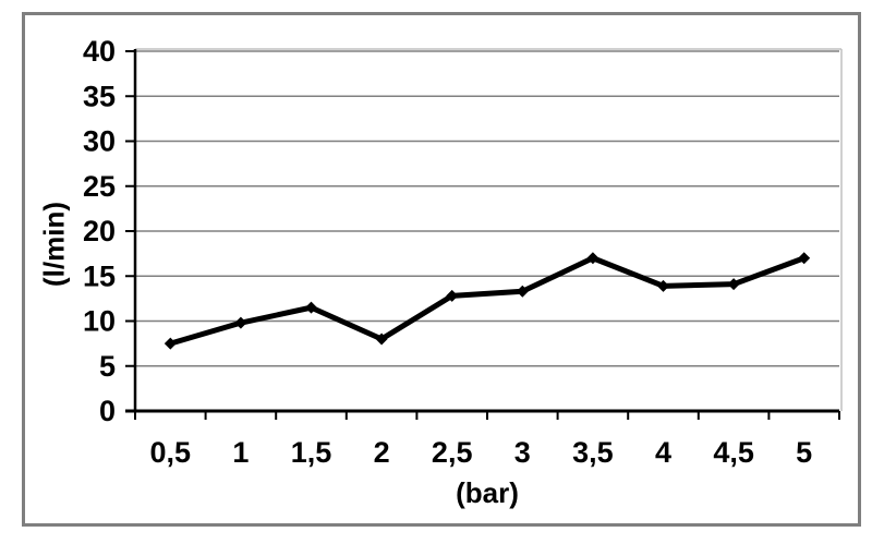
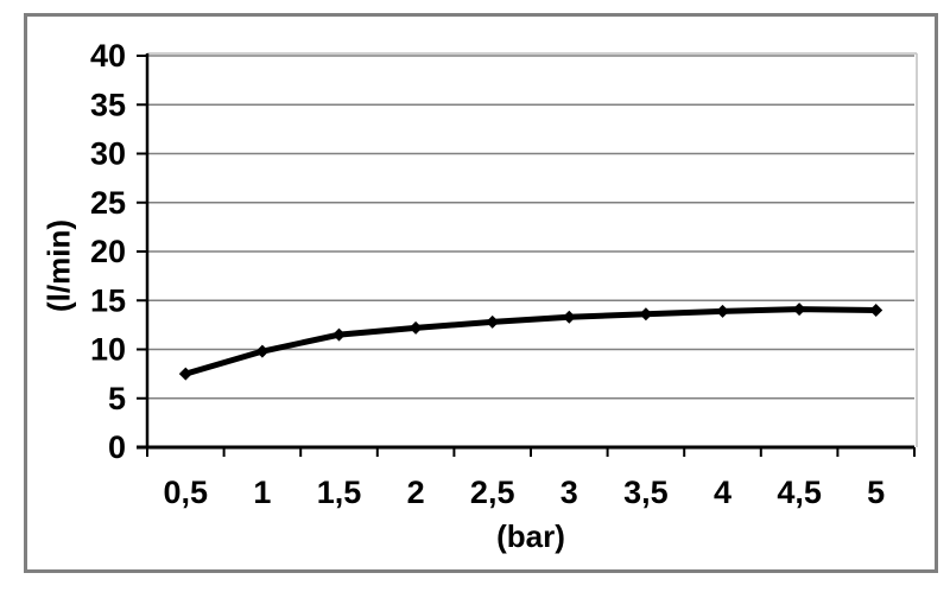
2: 8 -> 12
3,5: 17 -> 14
5: 17 -> 14
